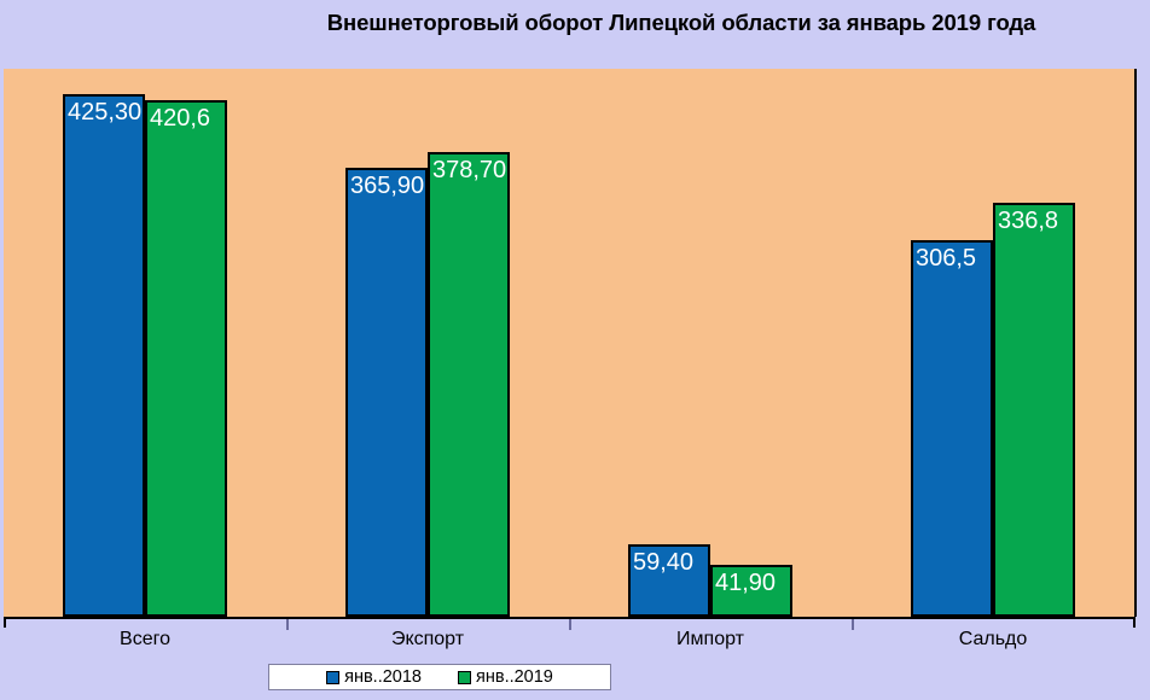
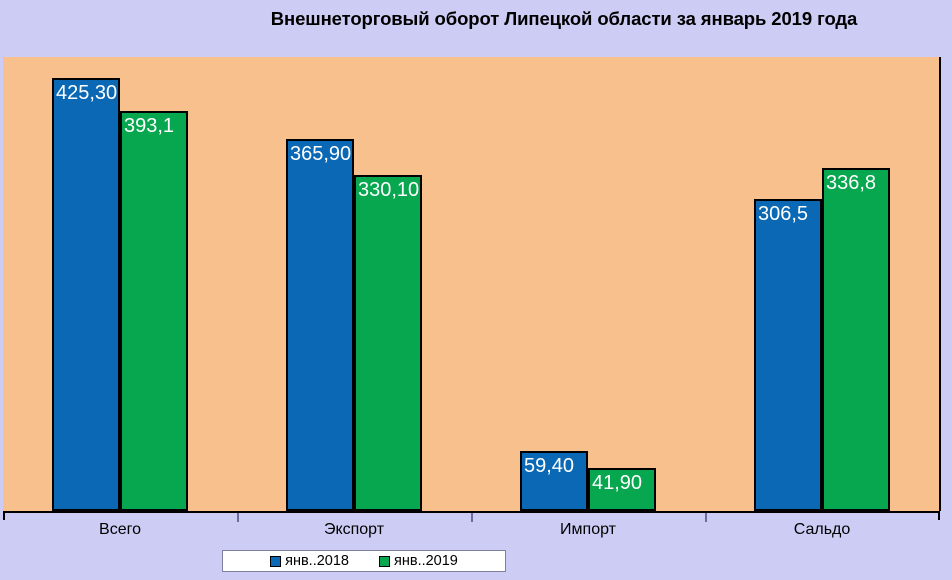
янв..2019/Всего: 420,6 -> 393,1
янв..2019/Экспорт: 378,70 -> 330,10
